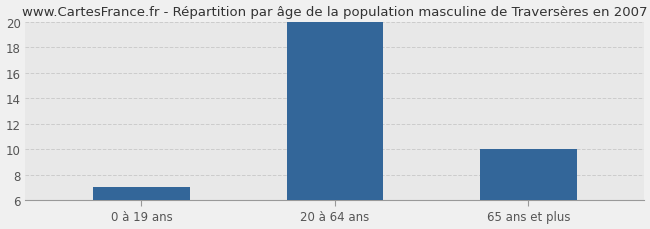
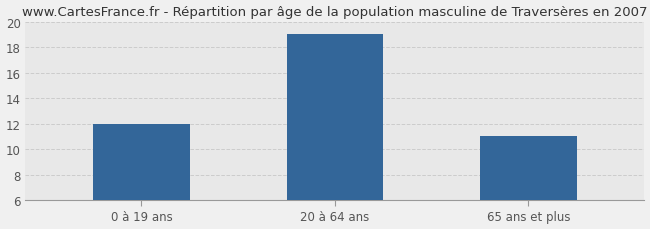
0 à 19 ans: 7 -> 12
20 à 64 ans: 20 -> 19
65 ans et plus: 10 -> 11
